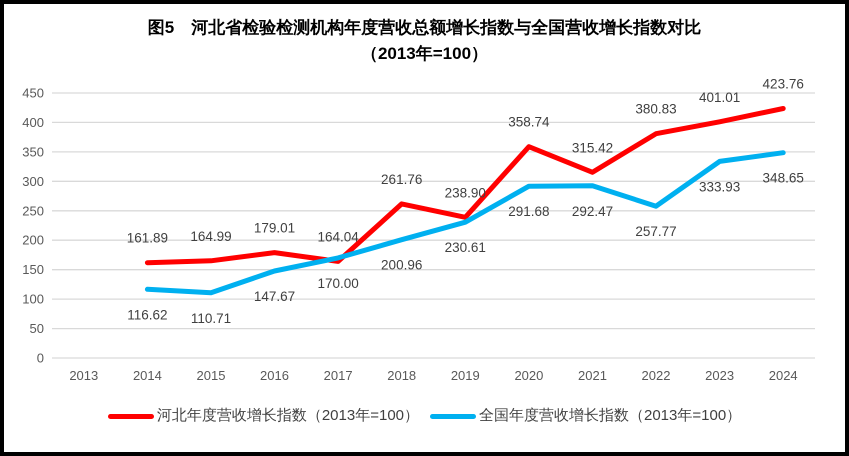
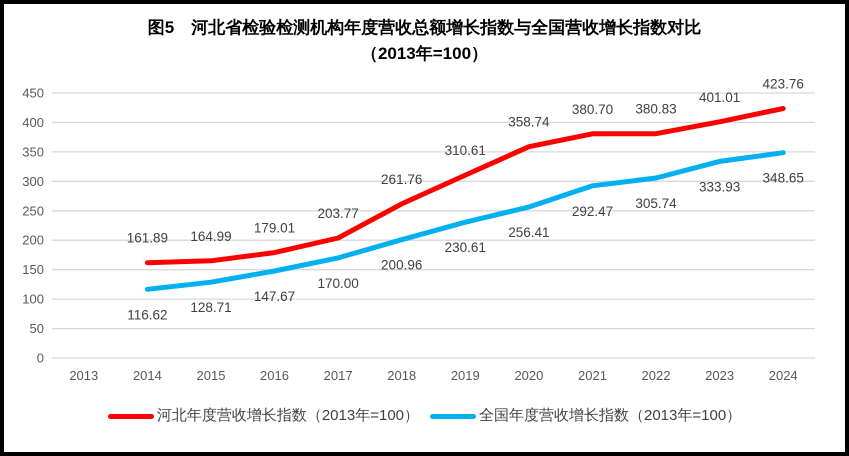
全国年度营收增长指数（2013年=100）/2015: 110.71 -> 128.71
河北年度营收增长指数（2013年=100）/2017: 164.04 -> 203.77
河北年度营收增长指数（2013年=100）/2019: 238.90 -> 310.61
全国年度营收增长指数（2013年=100）/2020: 291.68 -> 256.41
河北年度营收增长指数（2013年=100）/2021: 315.42 -> 380.70
全国年度营收增长指数（2013年=100）/2022: 257.77 -> 305.74
